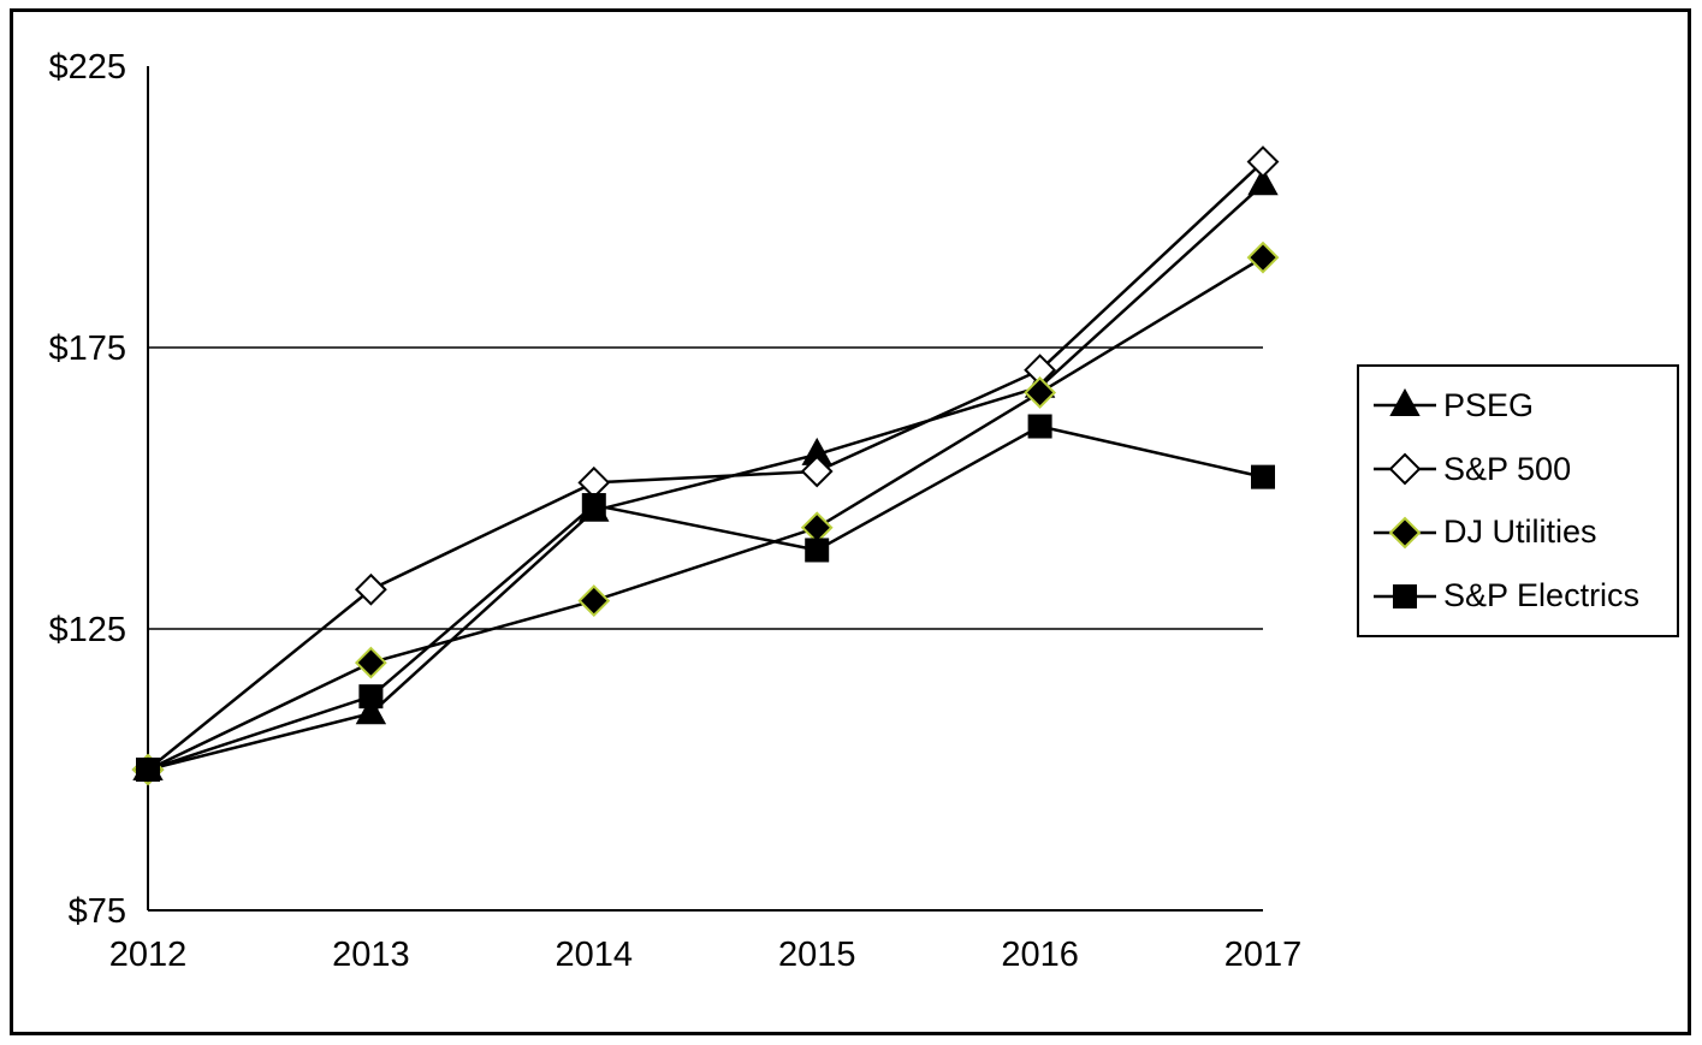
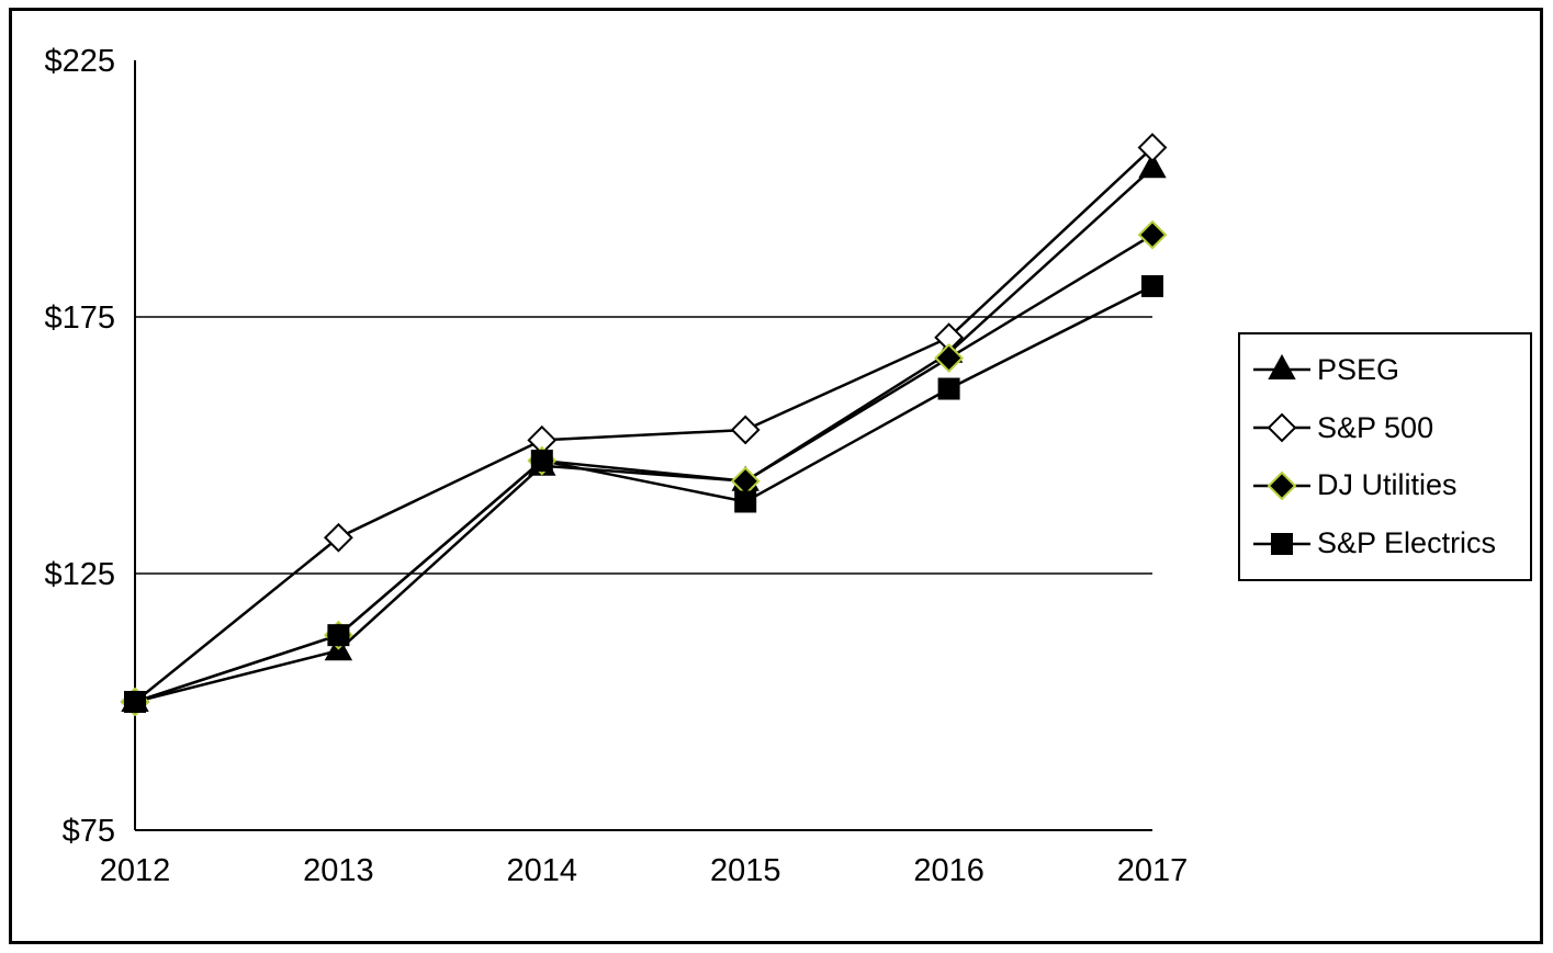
DJ Utilities/2013: $119 -> $113
DJ Utilities/2014: $130 -> $147
PSEG/2015: $156 -> $143
S&P Electrics/2017: $152 -> $181
